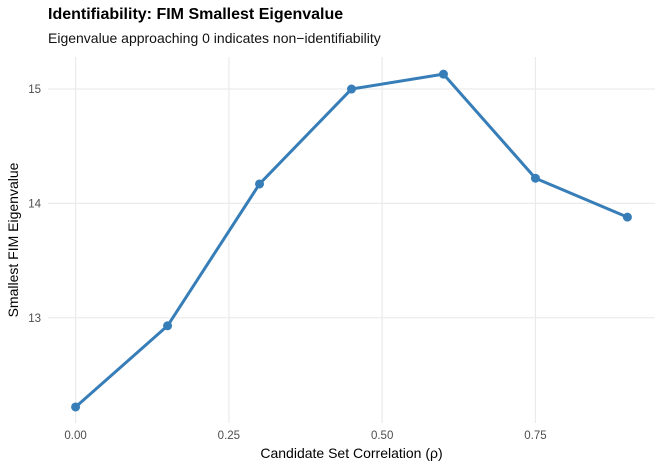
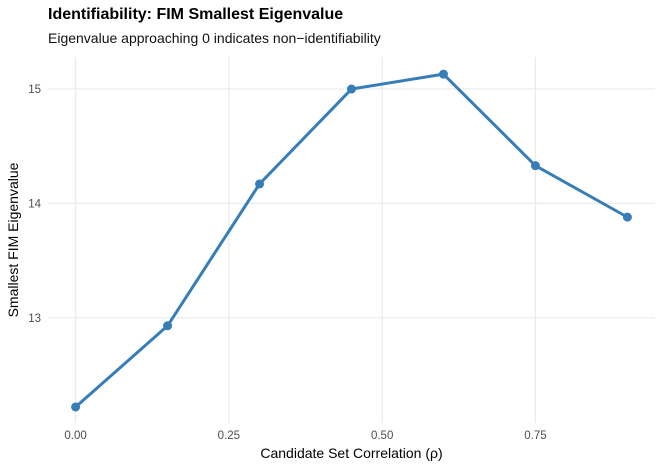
0.75: 14,22 -> 14,33
